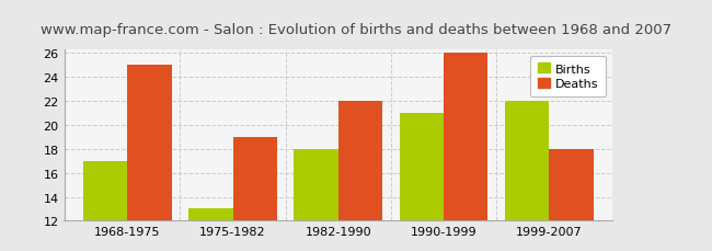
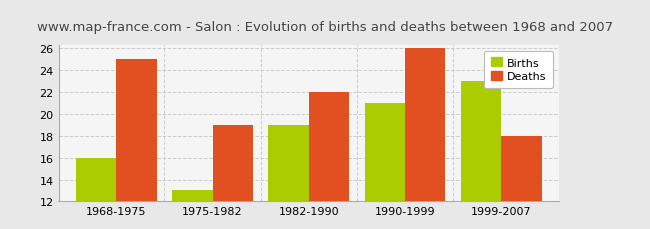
Births/1968-1975: 17 -> 16
Births/1982-1990: 18 -> 19
Births/1999-2007: 22 -> 23
